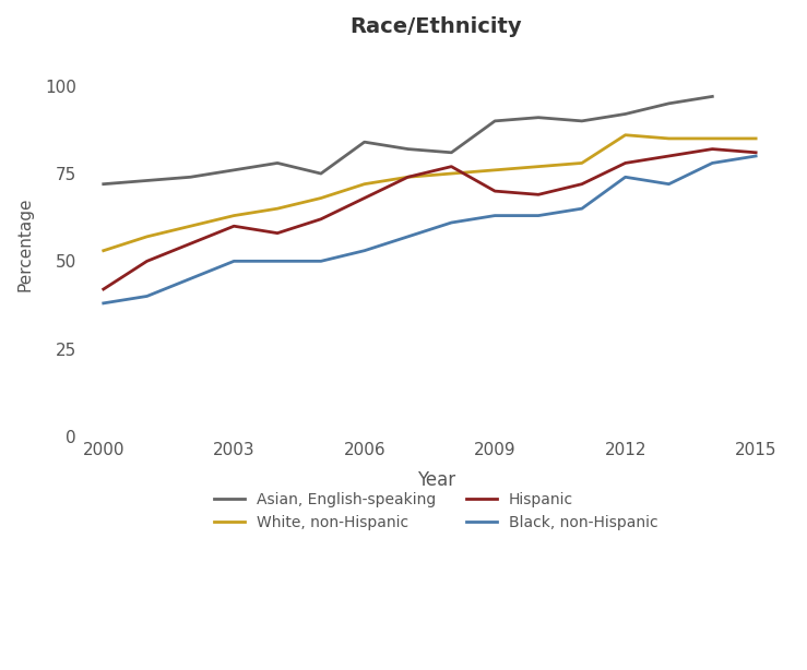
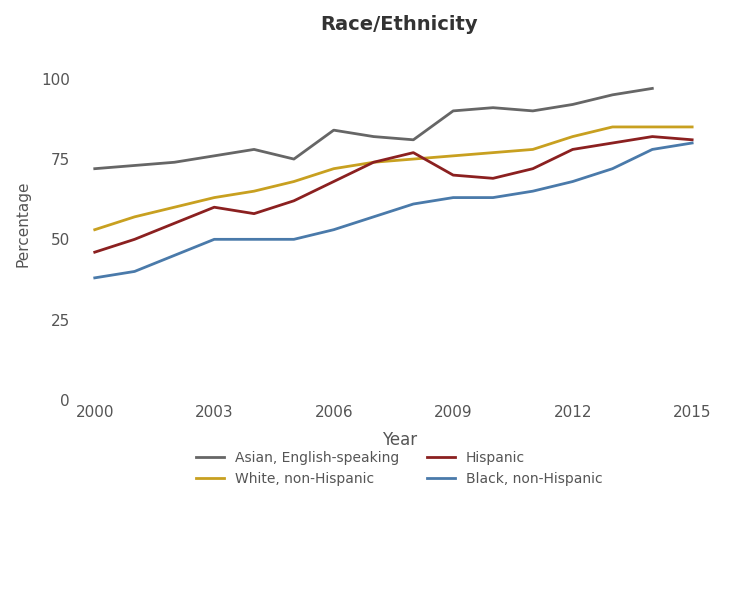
Hispanic/2000: 42 -> 46
White, non-Hispanic/2012: 86 -> 82
Black, non-Hispanic/2012: 74 -> 68
